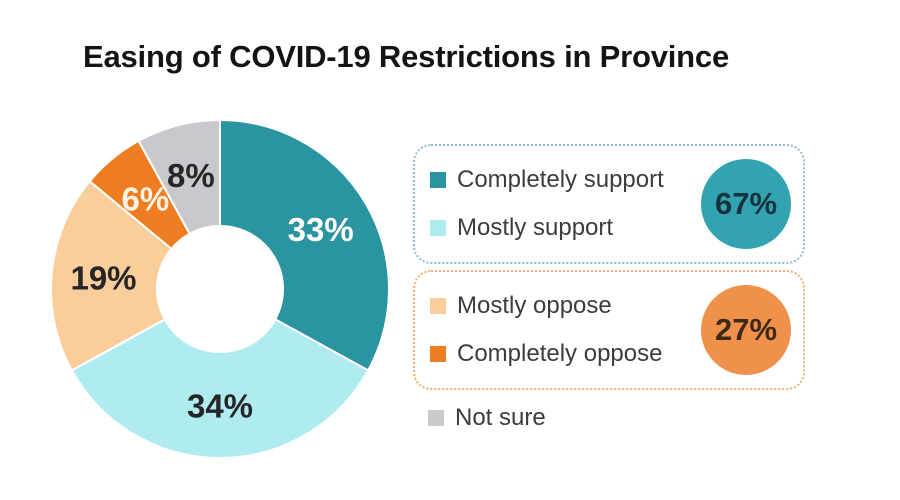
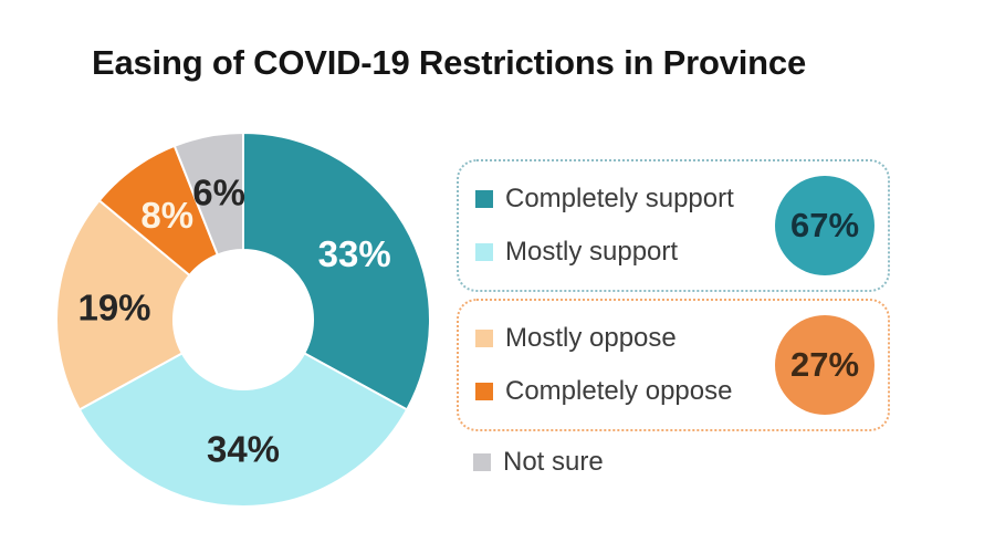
Completely oppose: 6% -> 8%
Not sure: 8% -> 6%
